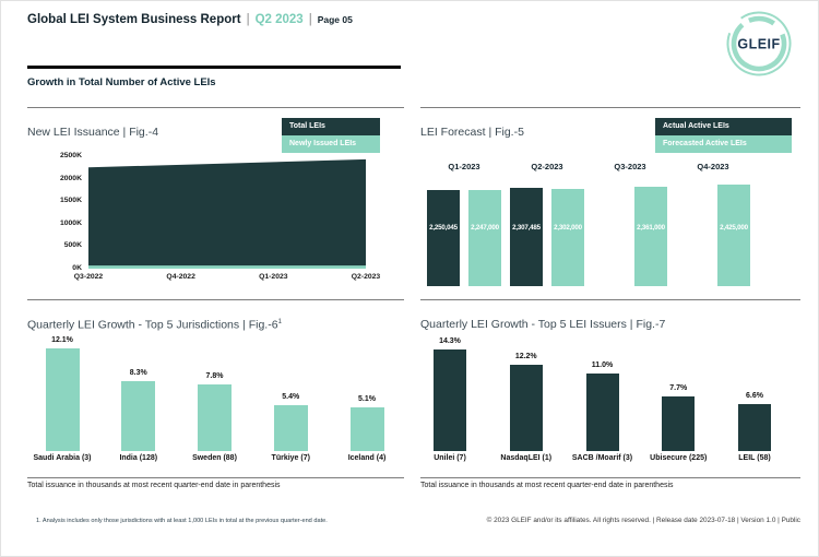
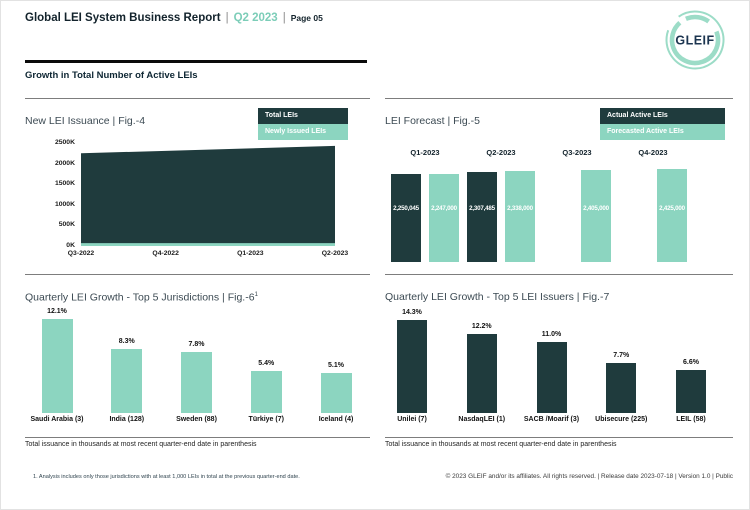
LEI Forecast | Fig.-5/Forecasted Active LEIs/Q2-2023: 2,302,000 -> 2,338,000
LEI Forecast | Fig.-5/Forecasted Active LEIs/Q3-2023: 2,361,000 -> 2,405,000
